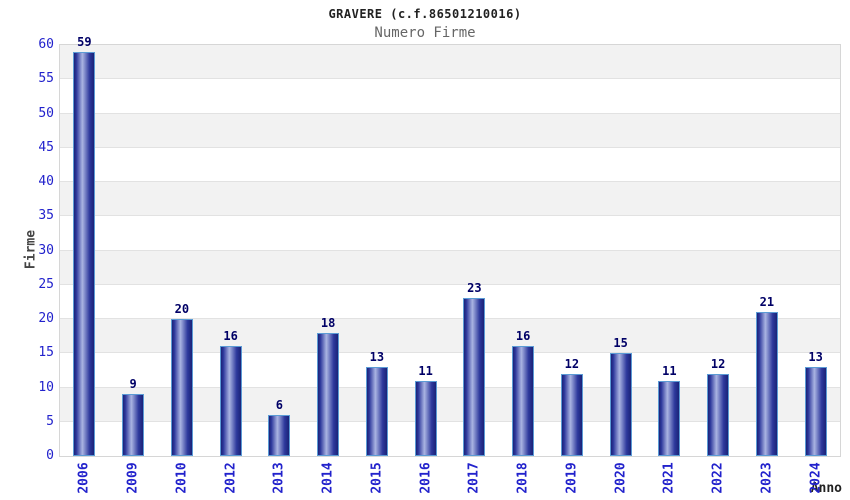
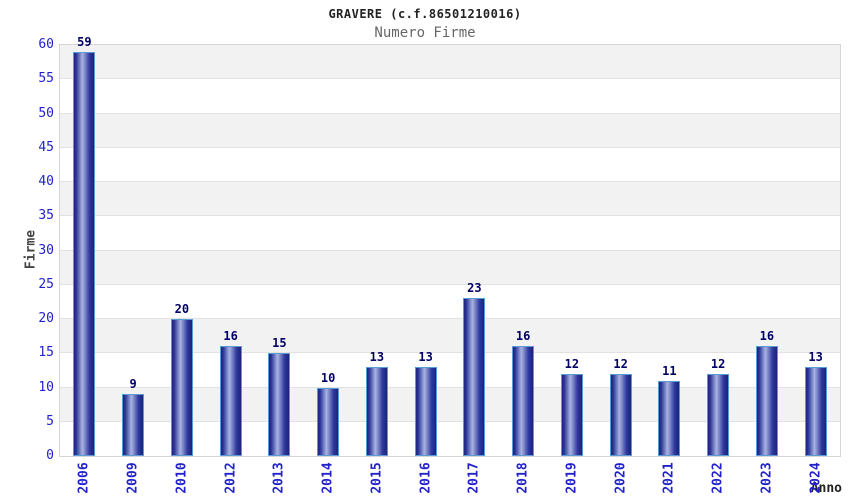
2013: 6 -> 15
2014: 18 -> 10
2016: 11 -> 13
2020: 15 -> 12
2023: 21 -> 16
